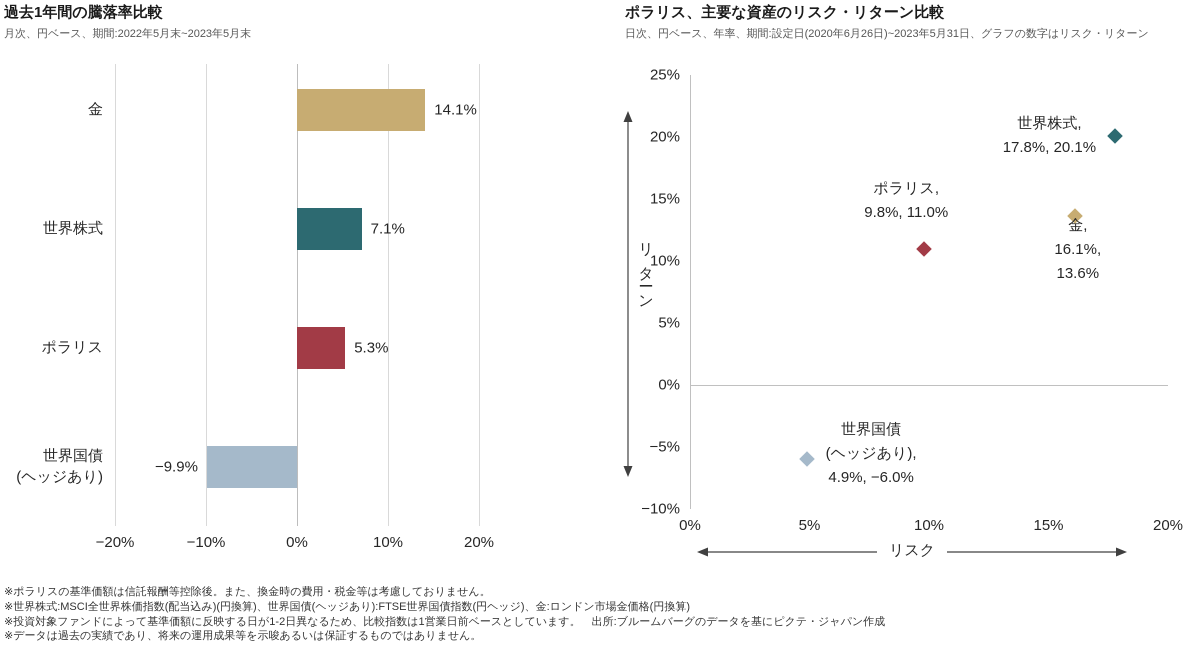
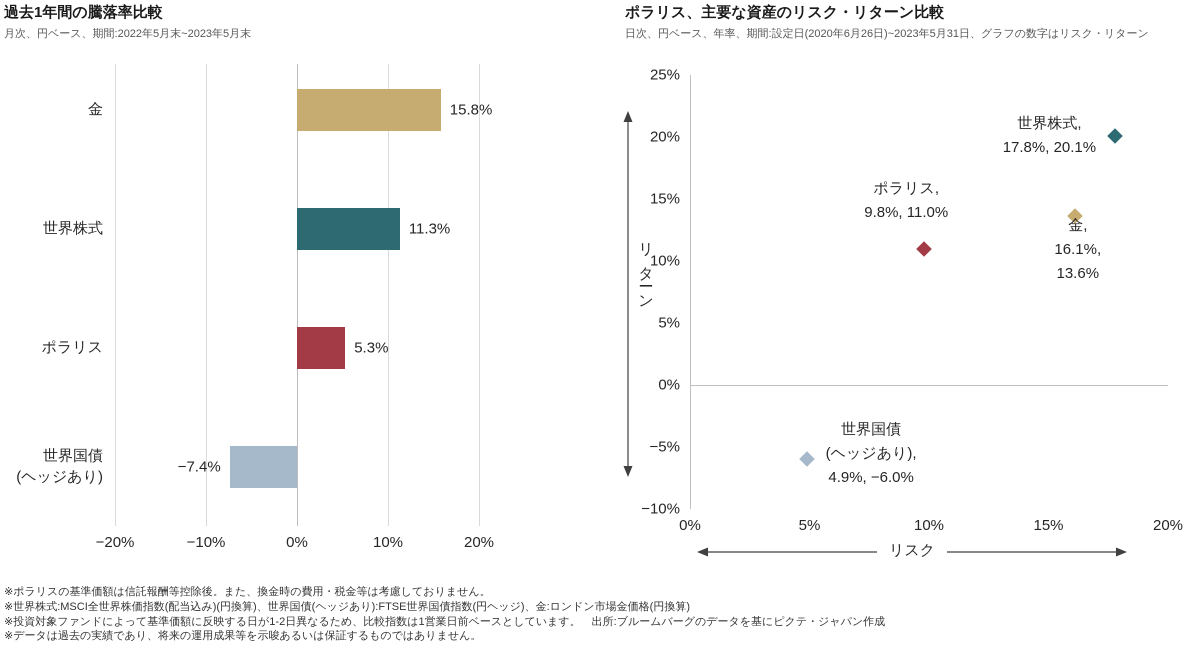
過去1年間の騰落率比較/金: 14.1% -> 15.8%
過去1年間の騰落率比較/世界株式: 7.1% -> 11.3%
過去1年間の騰落率比較/世界国債 (ヘッジあり): −9.9% -> −7.4%
